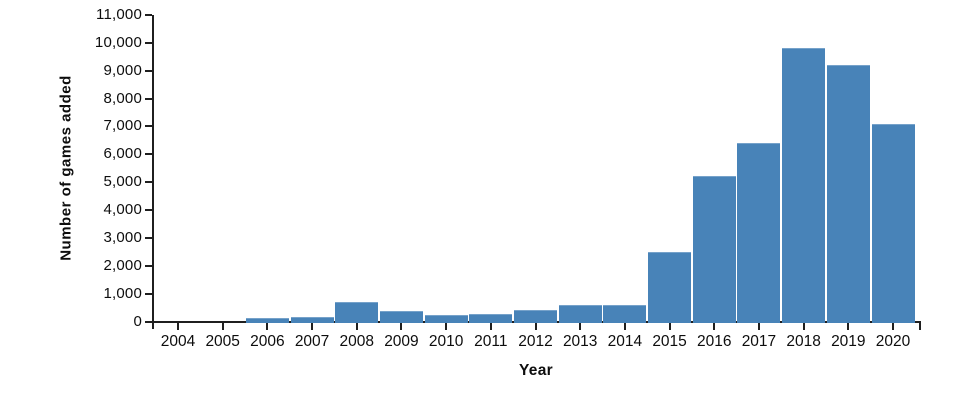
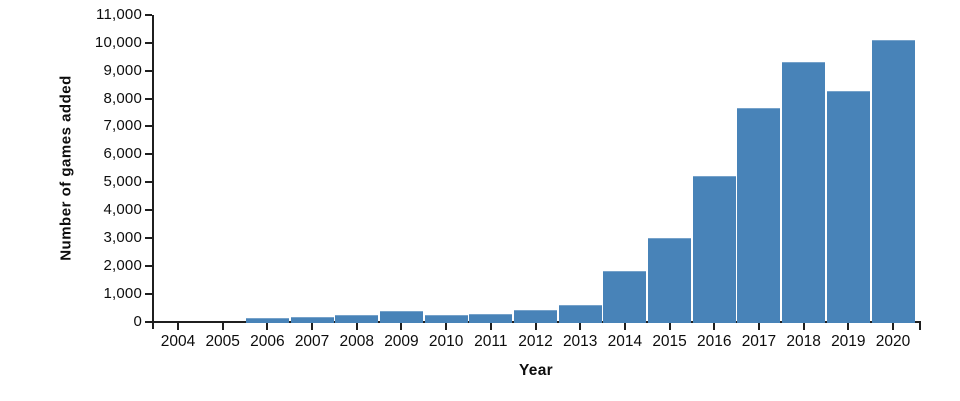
2008: 700 -> 200
2014: 600 -> 1800
2015: 2500 -> 3000
2017: 6400 -> 7600
2018: 9800 -> 9300
2019: 9200 -> 8300
2020: 7100 -> 10100
